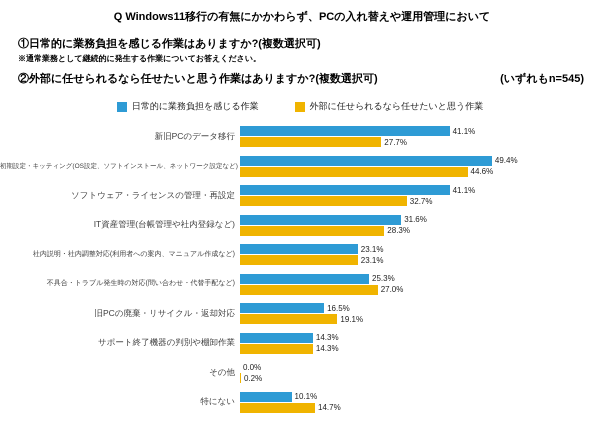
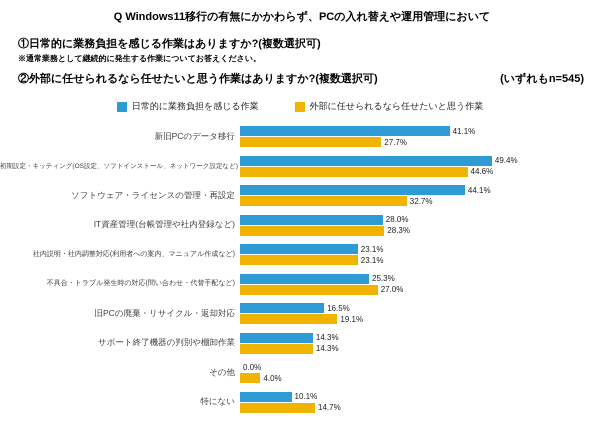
日常的に業務負担を感じる作業/ソフトウェア・ライセンスの管理・再設定: 41.1% -> 44.1%
日常的に業務負担を感じる作業/IT資産管理(台帳管理や社内登録など): 31.6% -> 28.0%
外部に任せられるなら任せたいと思う作業/その他: 0.2% -> 4.0%
